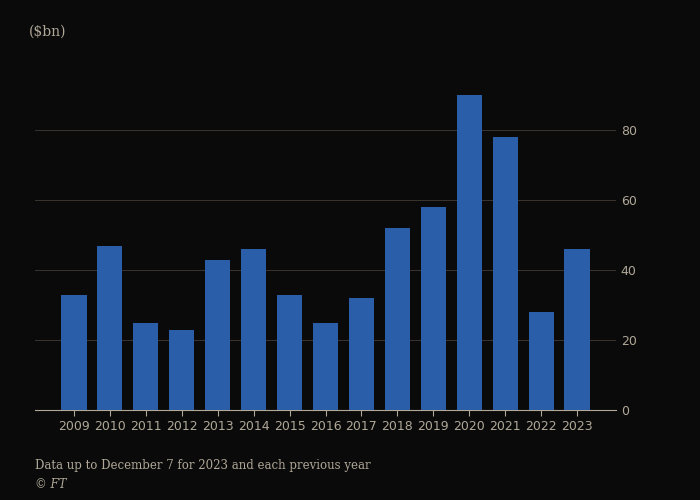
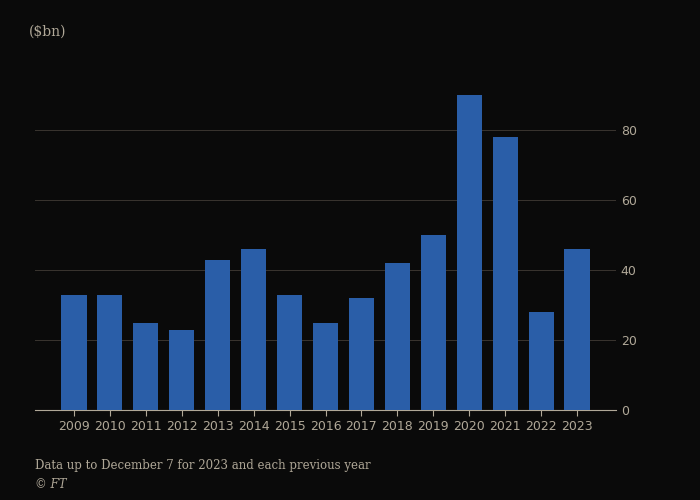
2010: 47 -> 33
2018: 52 -> 42
2019: 58 -> 50
